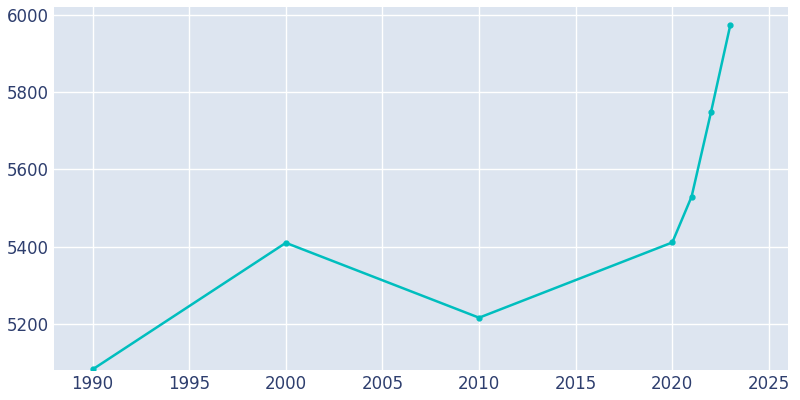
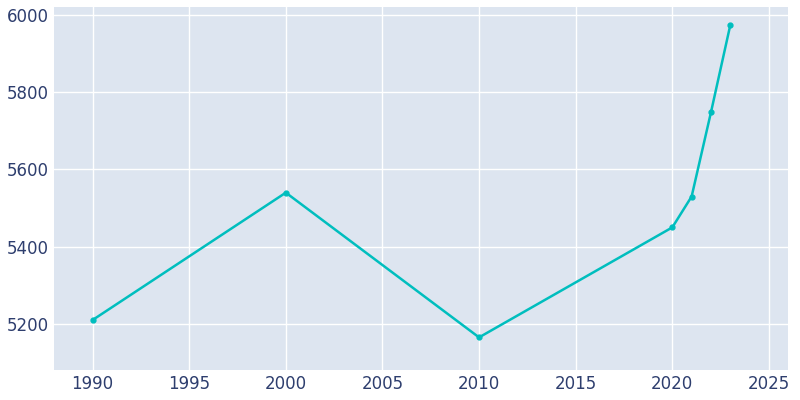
1990: 5082 -> 5210
2000: 5410 -> 5540
2010: 5216 -> 5165
2020: 5411 -> 5450
